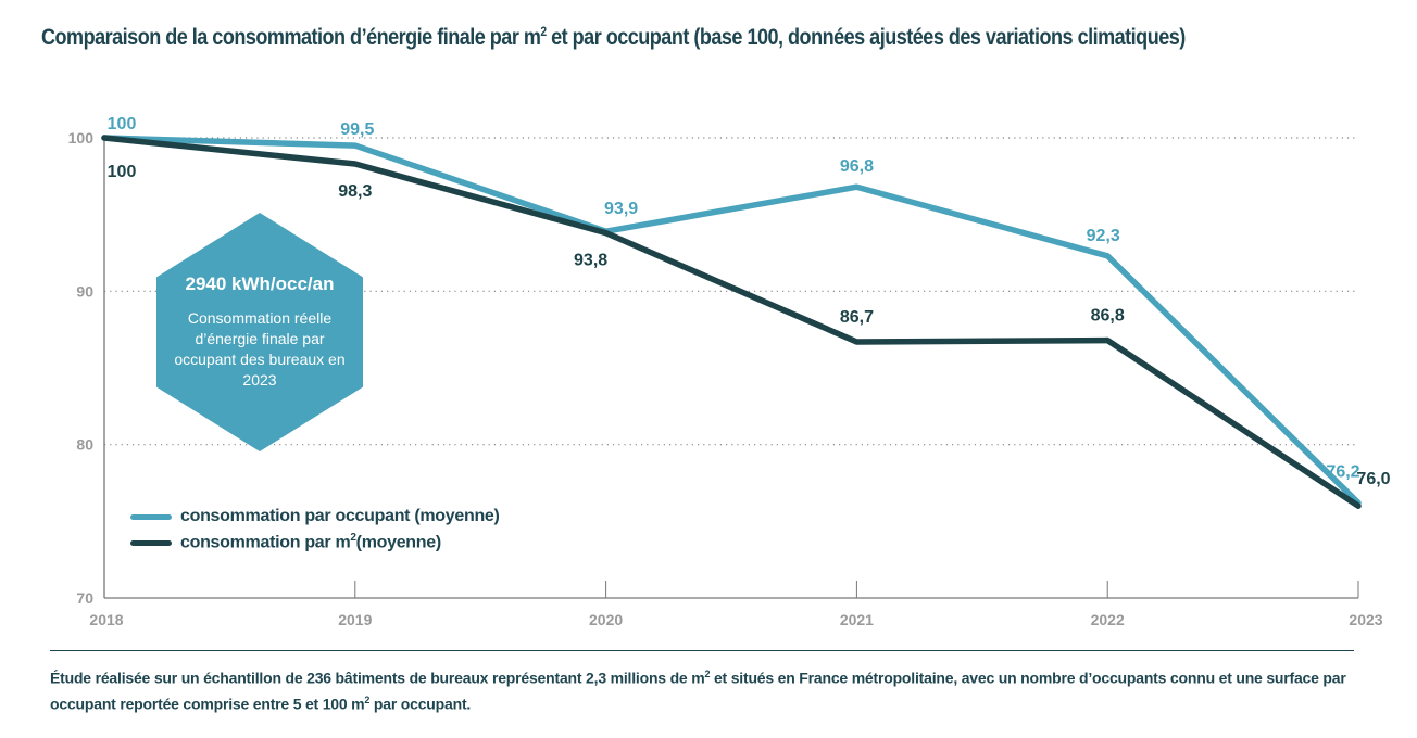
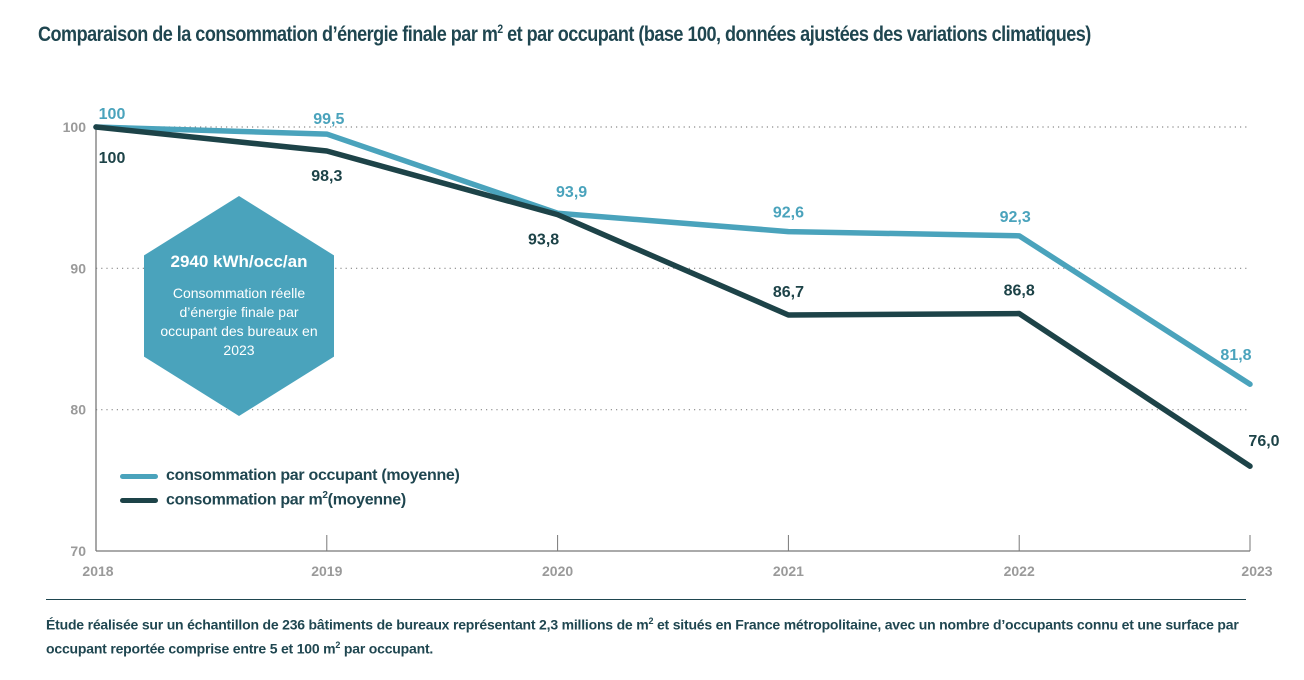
consommation par occupant (moyenne)/2021: 96,8 -> 92,6
consommation par occupant (moyenne)/2023: 76,2 -> 81,8
